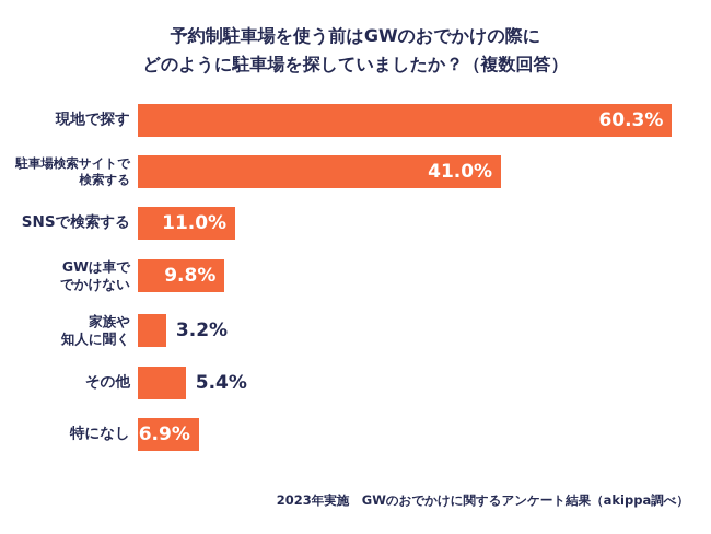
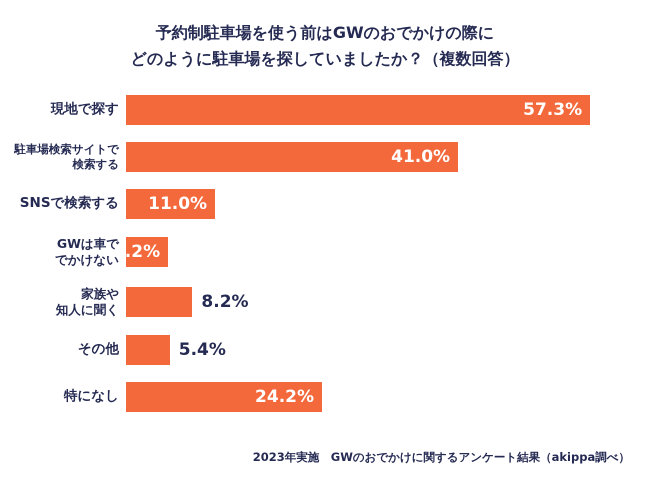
現地で探す: 60.3% -> 57.3%
GWは車ででかけない: 9.8% -> 5.2%
家族や知人に聞く: 3.2% -> 8.2%
特になし: 6.9% -> 24.2%
